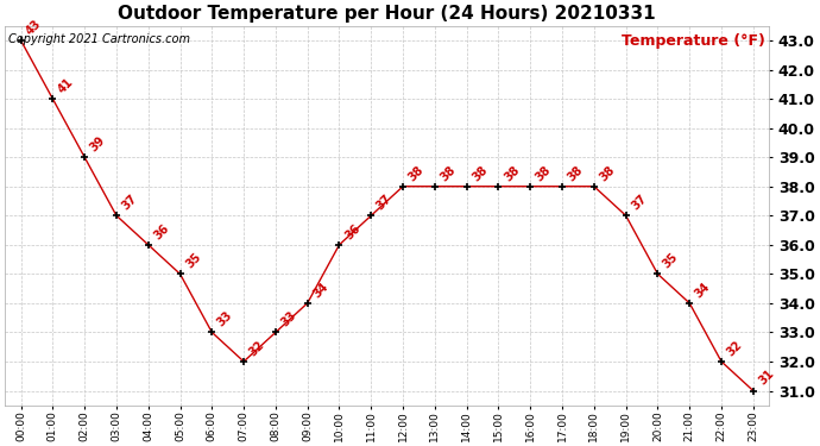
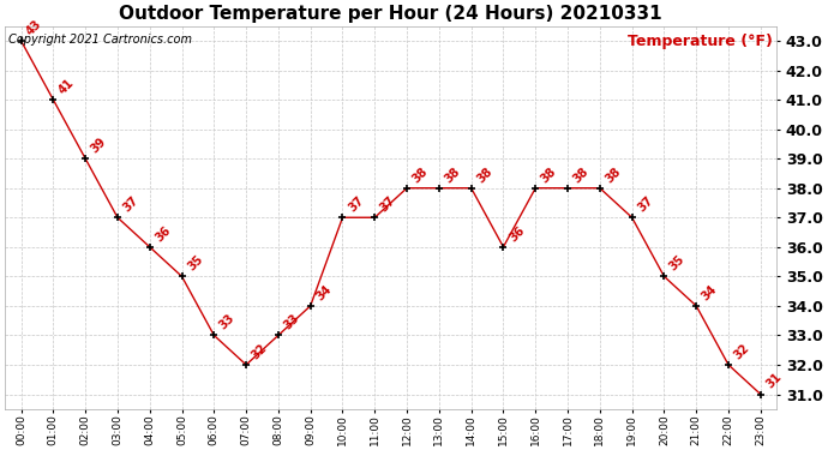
10:00: 36 -> 37
15:00: 38 -> 36
